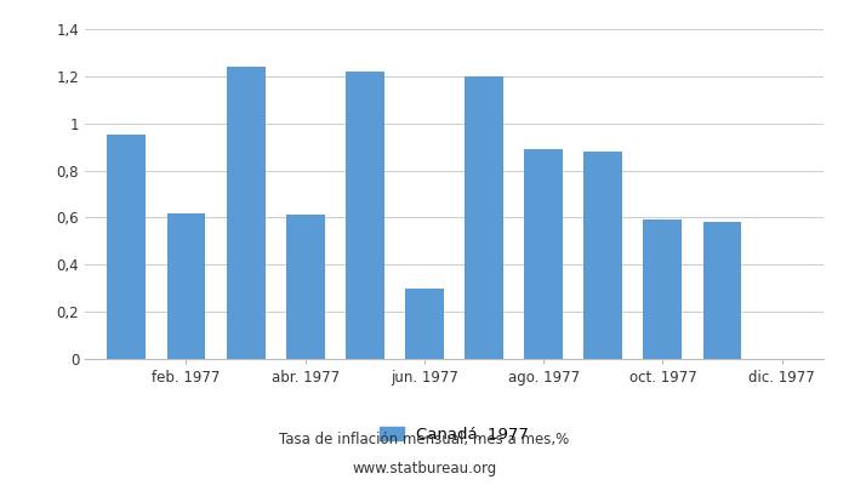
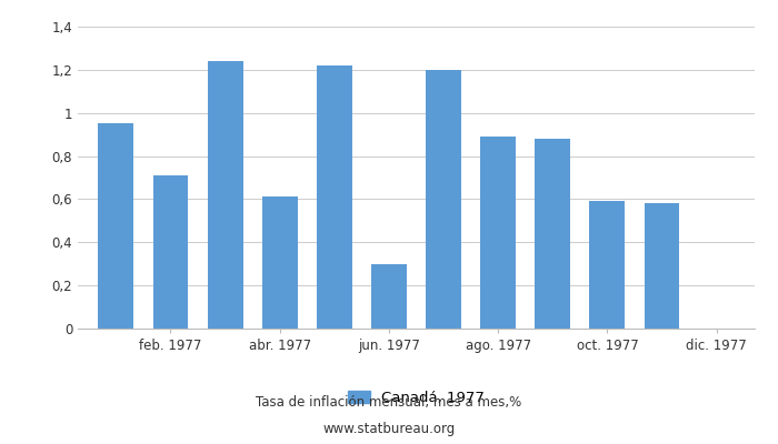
feb. 1977: 0,62 -> 0,71
